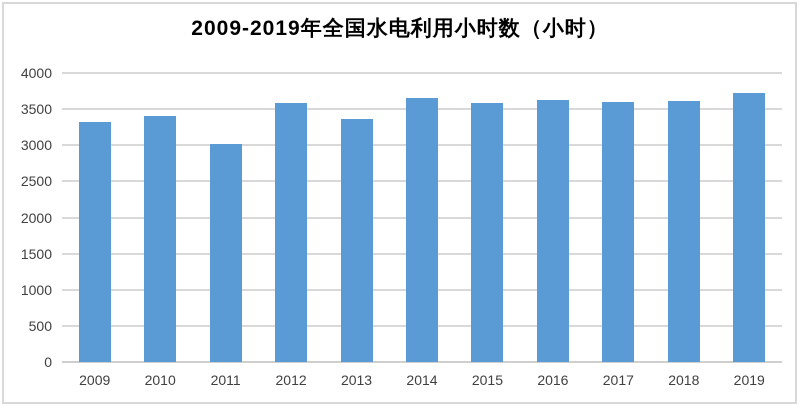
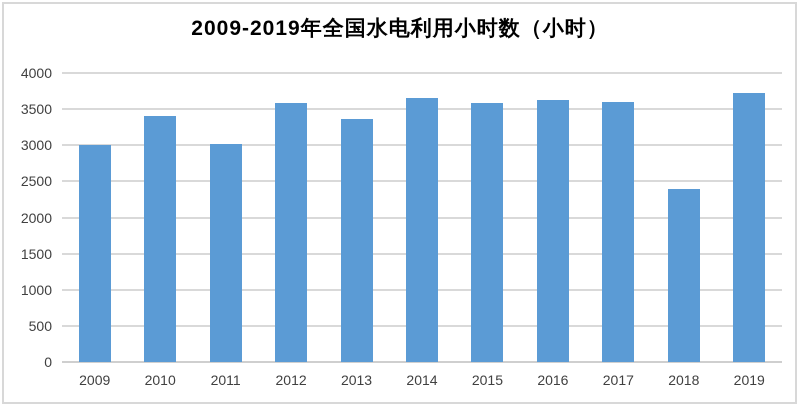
2009: 3300 -> 3000
2018: 3600 -> 2400
